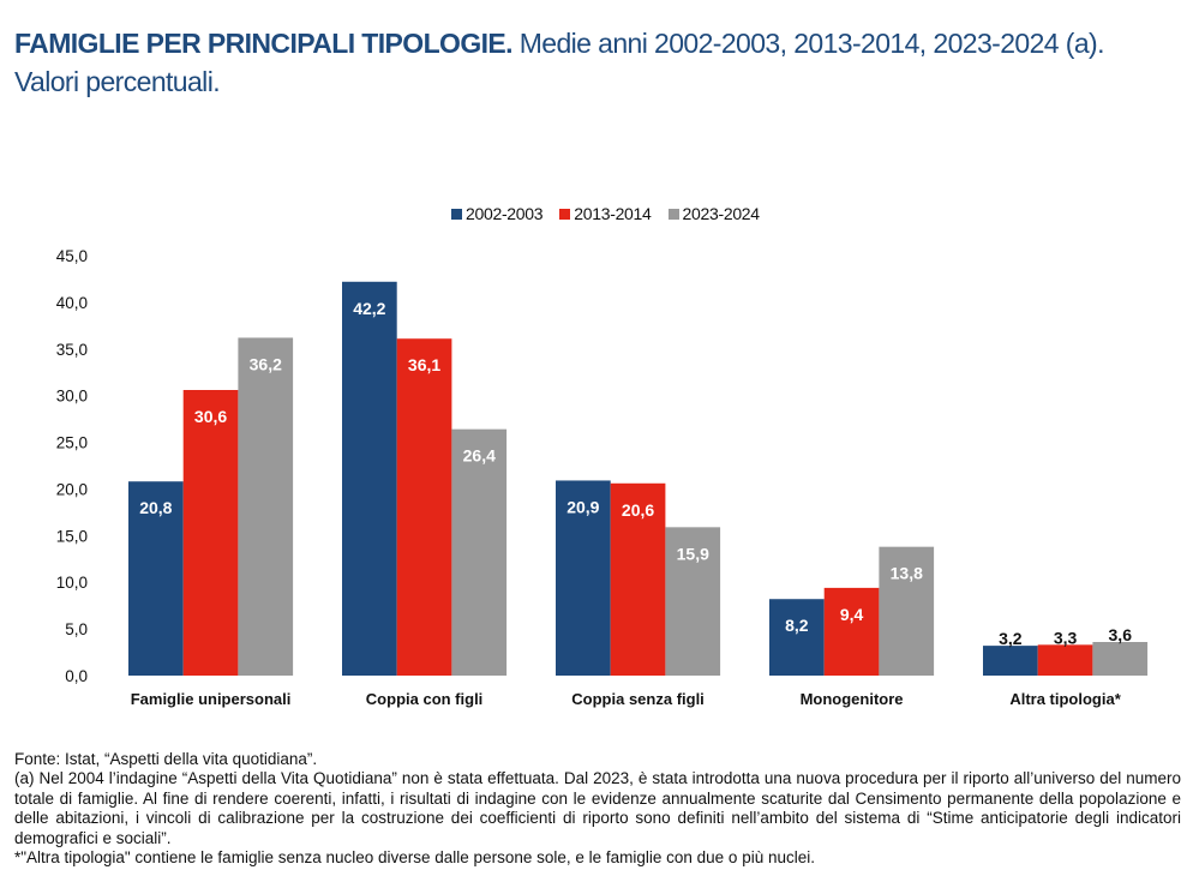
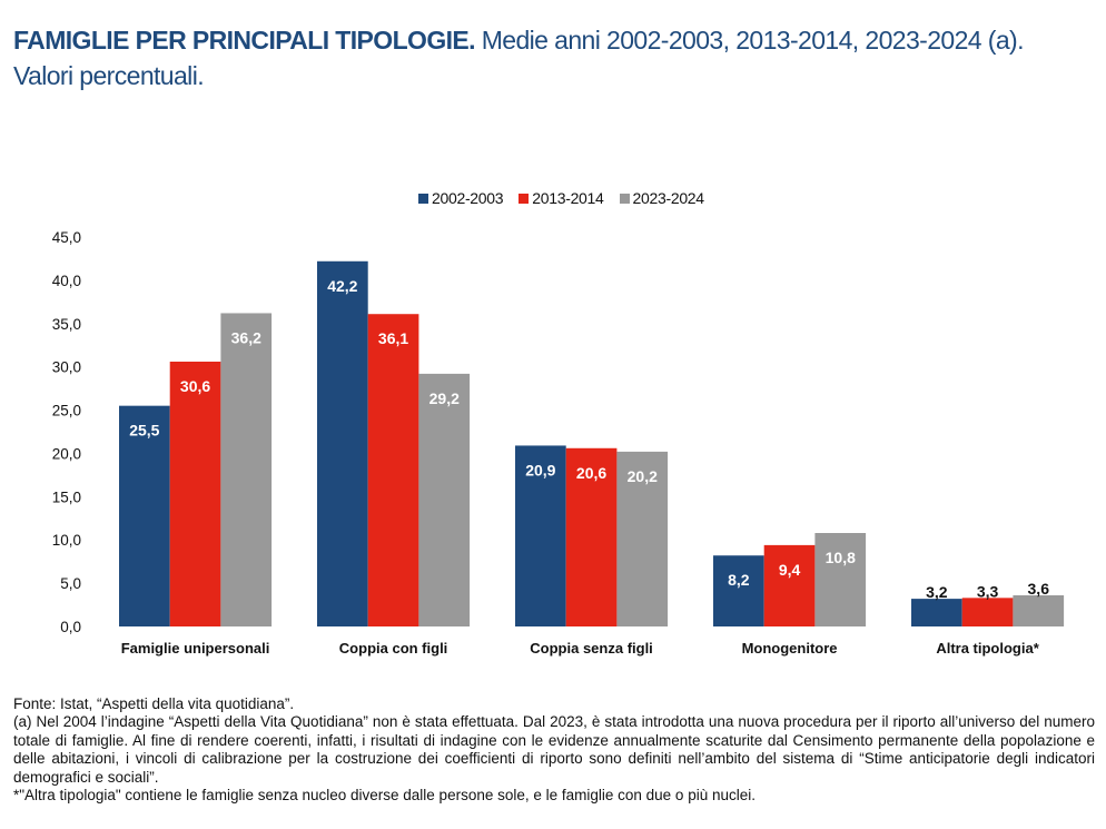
2002-2003/Famiglie unipersonali: 20,8 -> 25,5
2023-2024/Coppia con figli: 26,4 -> 29,2
2023-2024/Coppia senza figli: 15,9 -> 20,2
2023-2024/Monogenitore: 13,8 -> 10,8
